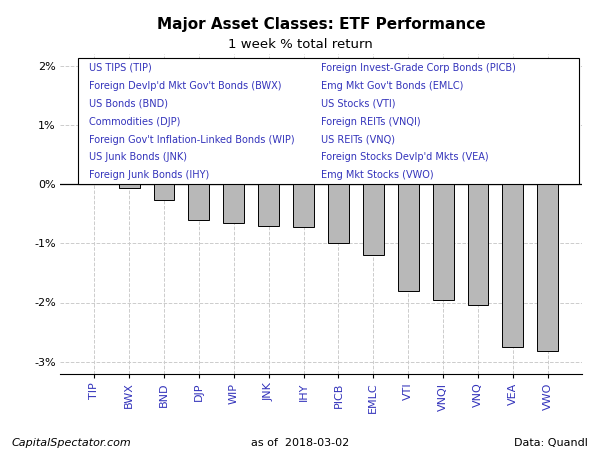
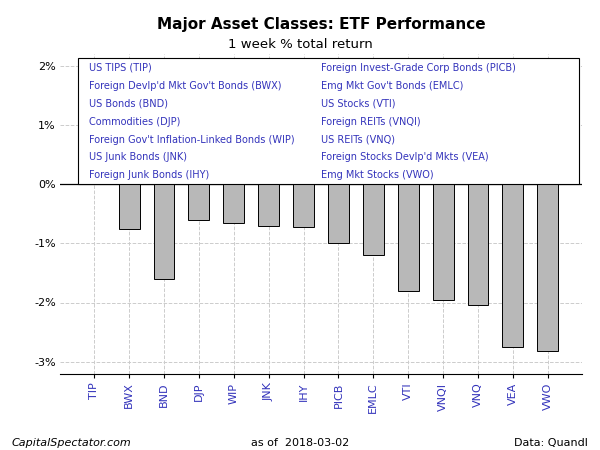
BWX: -0.07% -> -0.76%
BND: -0.27% -> -1.60%
